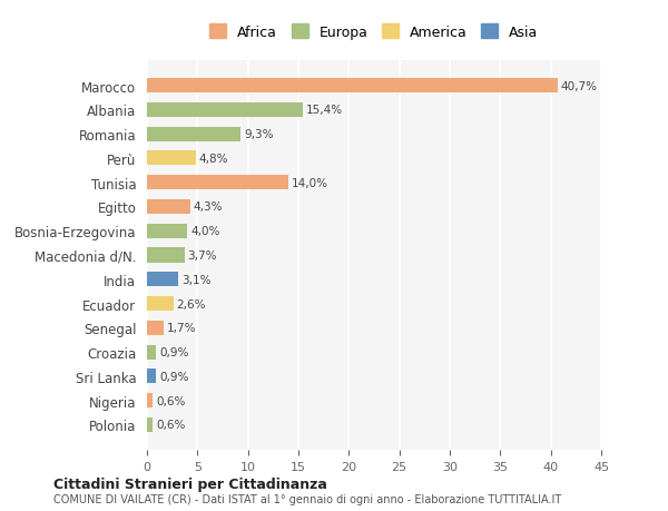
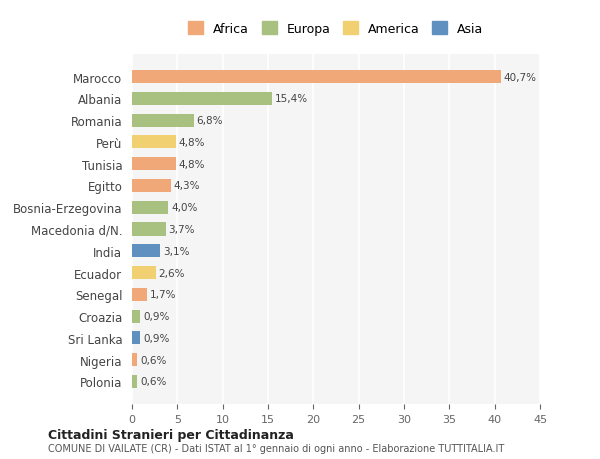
Romania: 9,3% -> 6,8%
Tunisia: 14,0% -> 4,8%
